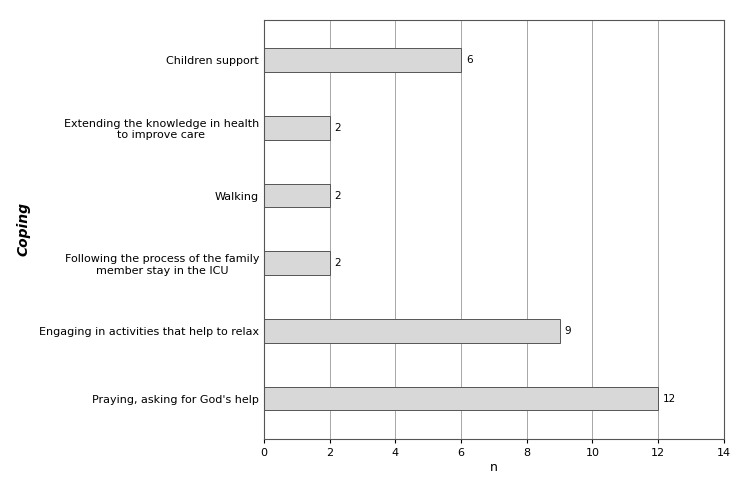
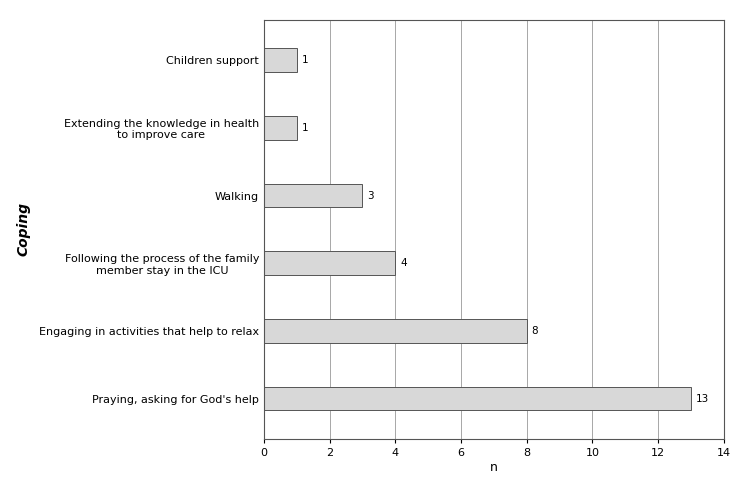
Children support: 6 -> 1
Extending the knowledge in health to improve care: 2 -> 1
Walking: 2 -> 3
Following the process of the family member stay in the ICU: 2 -> 4
Engaging in activities that help to relax: 9 -> 8
Praying, asking for God's help: 12 -> 13
